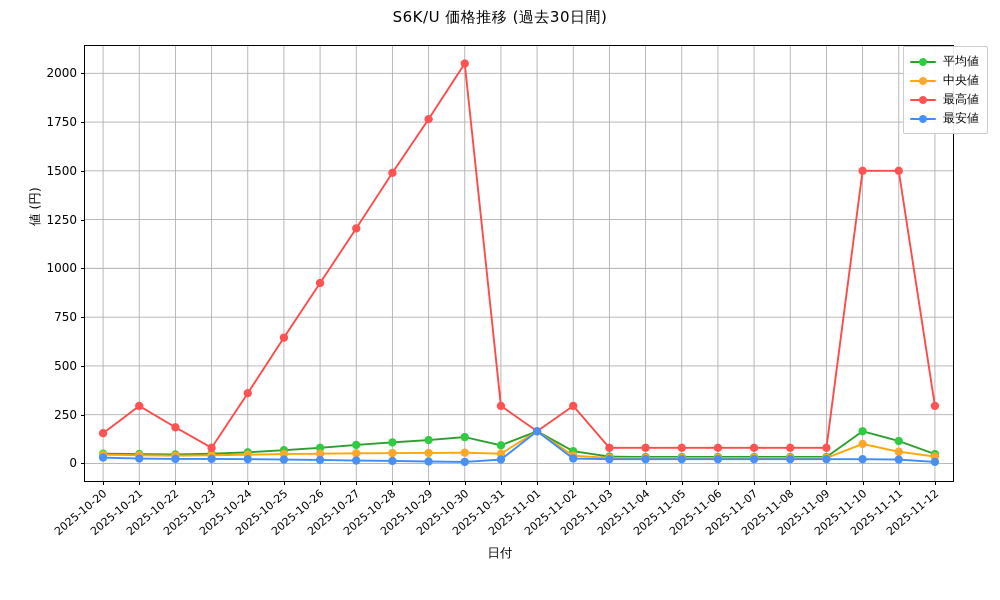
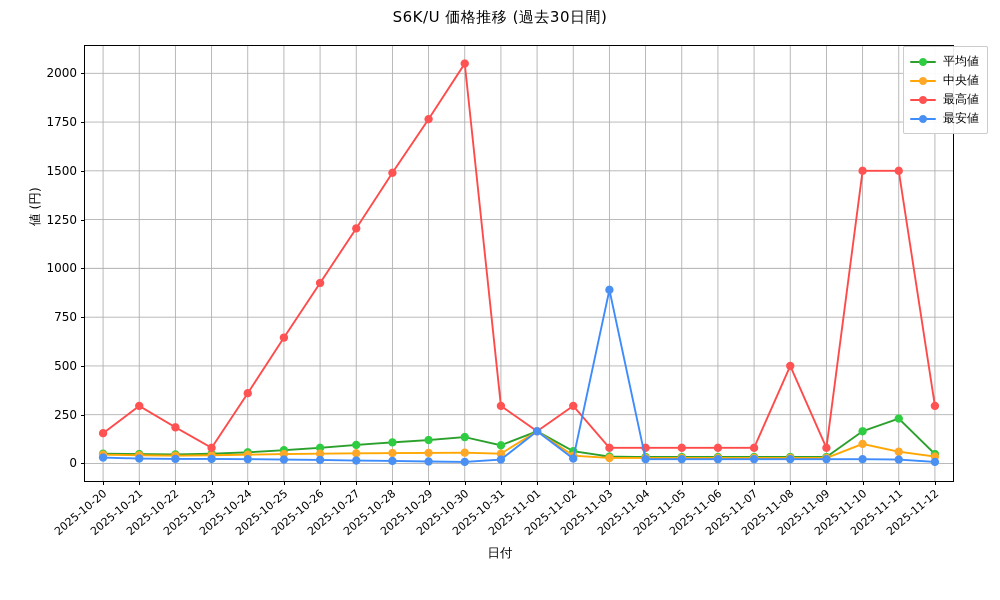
最安値/2025-11-03: 20 -> 890
最高値/2025-11-08: 80 -> 500
平均値/2025-11-11: 120 -> 230
